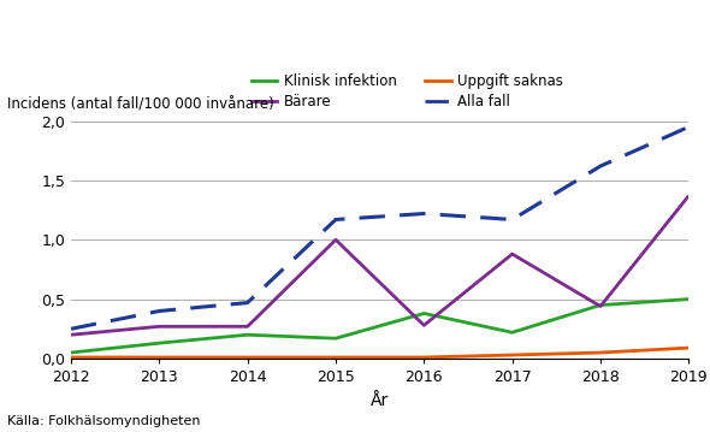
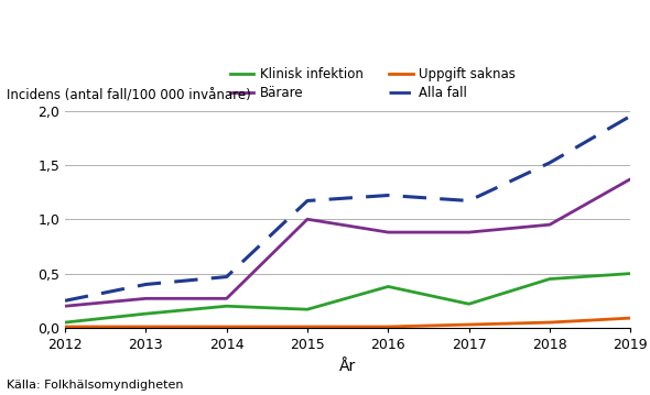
Bärare/2016: 0,28 -> 0,88
Bärare/2018: 0,44 -> 0,95
Alla fall/2018: 1,62 -> 1,52
